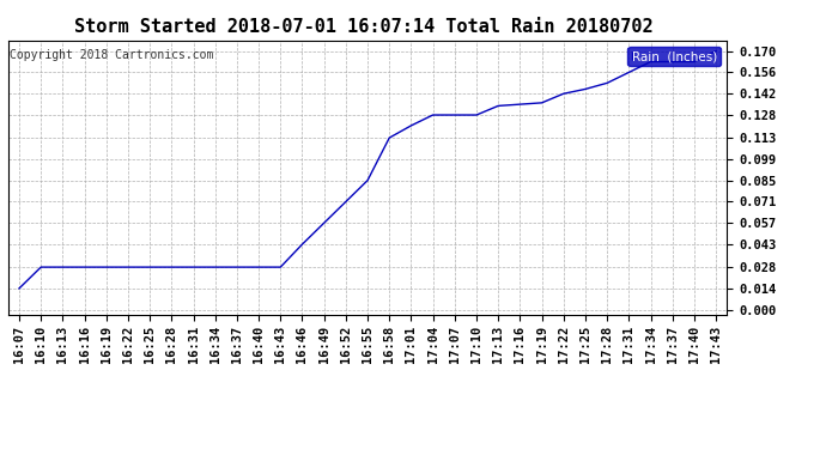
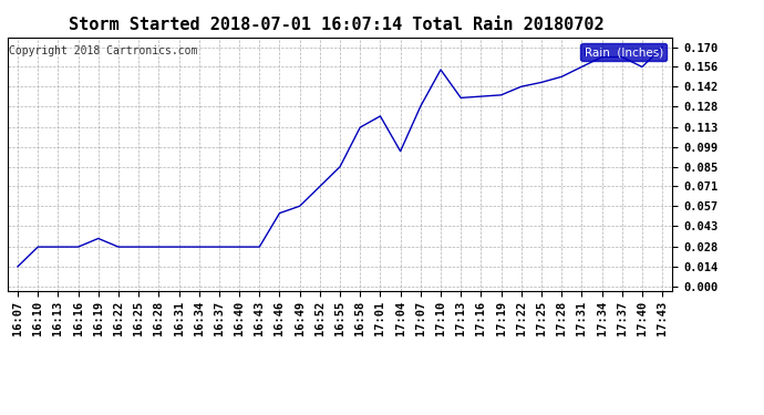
16:19: 0.028 -> 0.034
16:46: 0.043 -> 0.052
17:04: 0.128 -> 0.096
17:10: 0.128 -> 0.154
17:40: 0.163 -> 0.156
